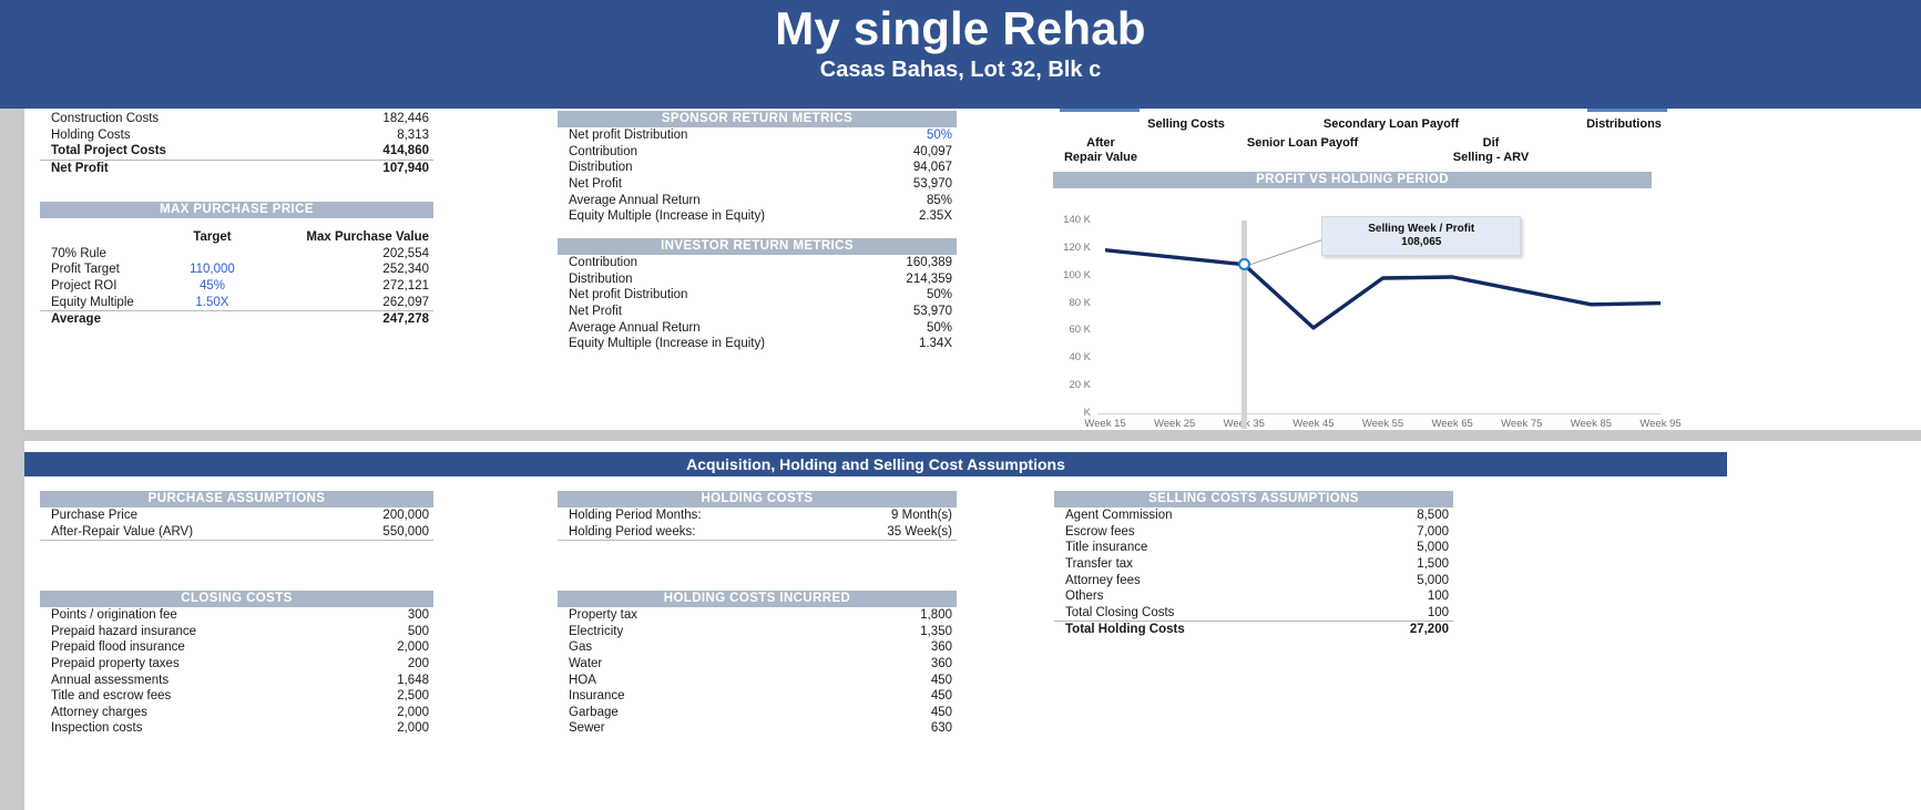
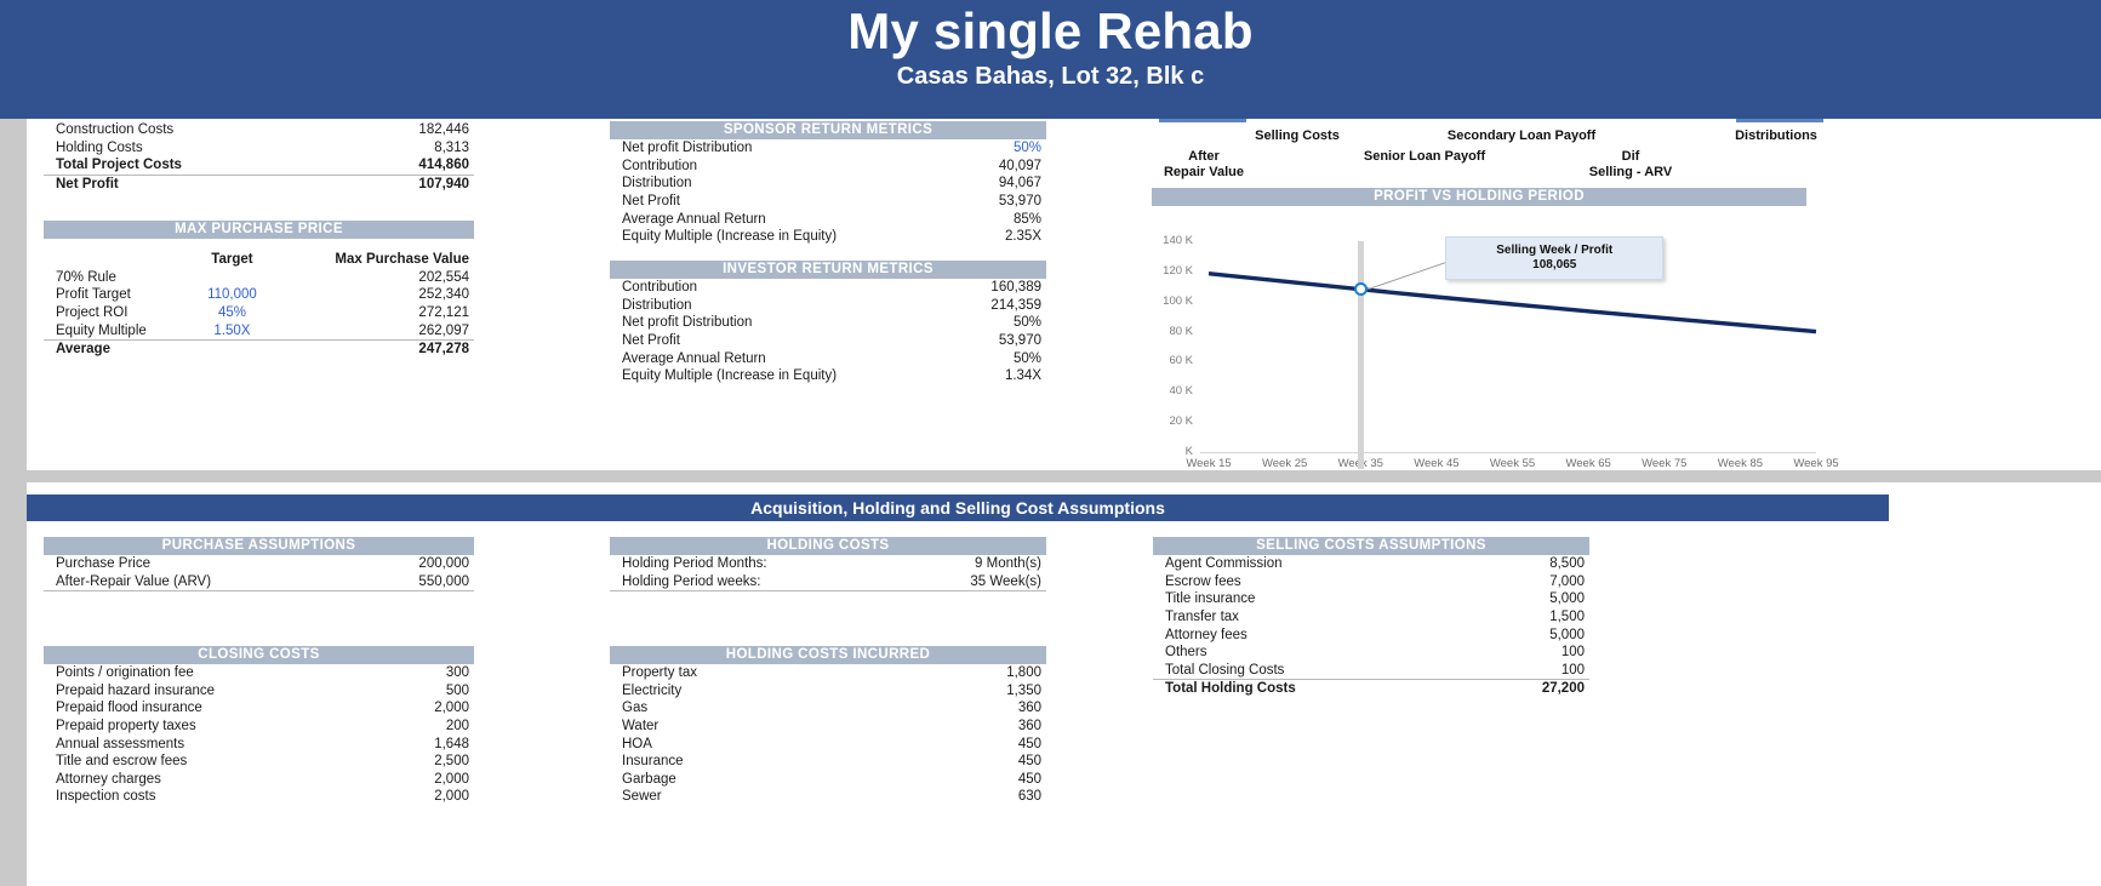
Week 45: 62K -> 103K
Week 65: 99K -> 94K
Week 85: 79K -> 84K
